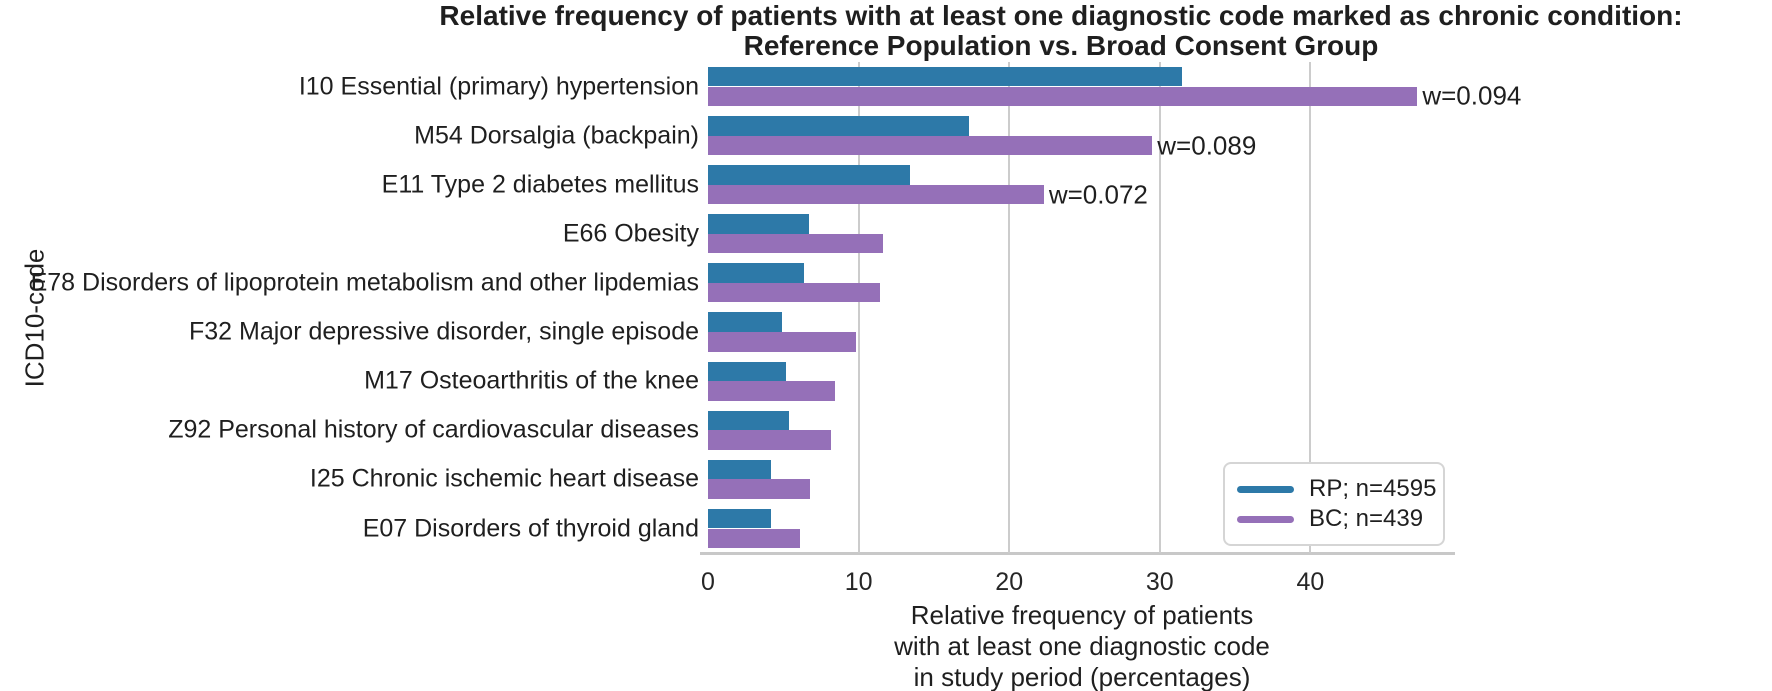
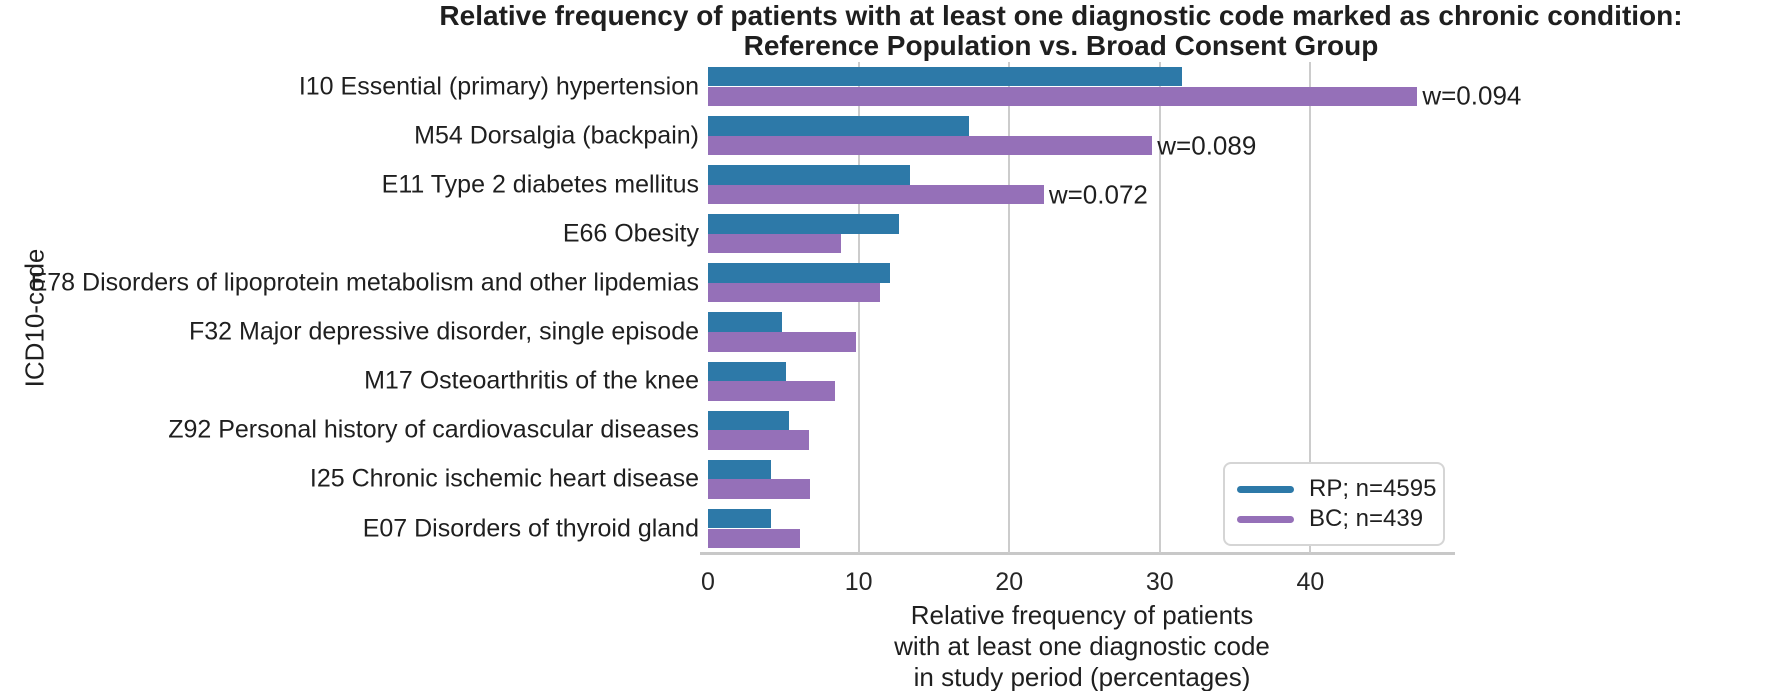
RP; n=4595/E66 Obesity: 6.7 -> 12.7
BC; n=439/E66 Obesity: 11.6 -> 8.8
RP; n=4595/E78 Disorders of lipoprotein metabolism and other lipdemias: 6.4 -> 12.1
BC; n=439/Z92 Personal history of cardiovascular diseases: 8.2 -> 6.7
